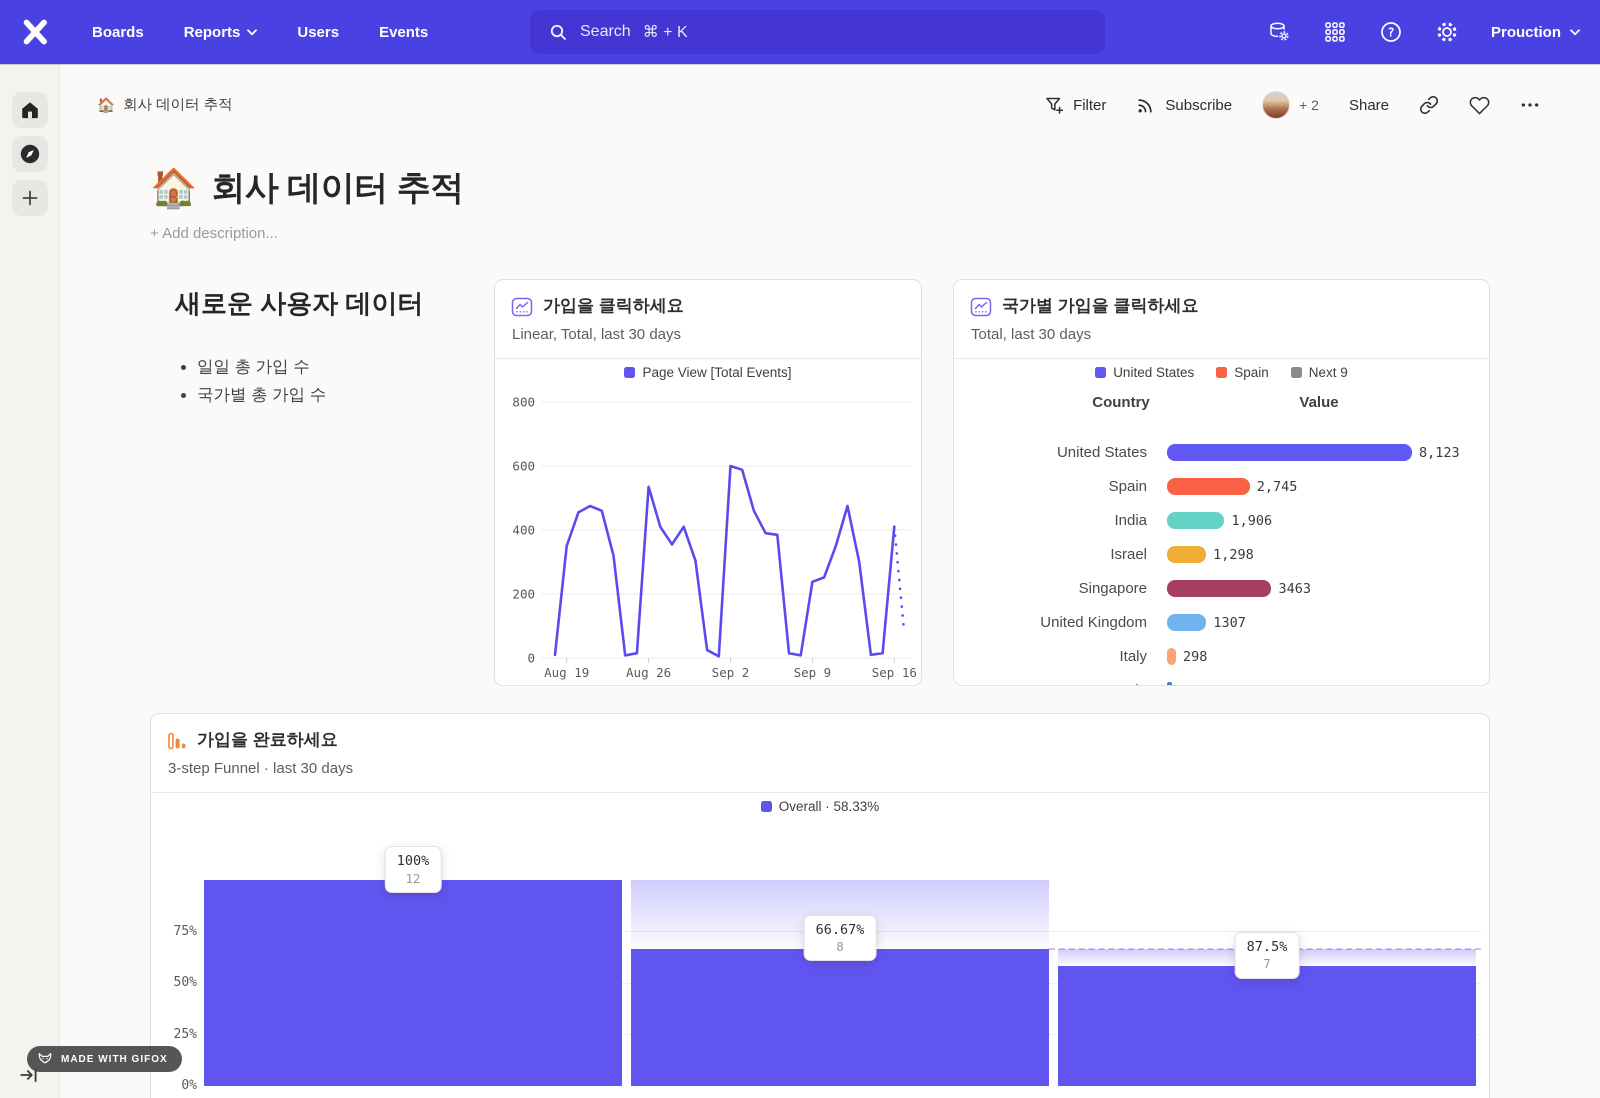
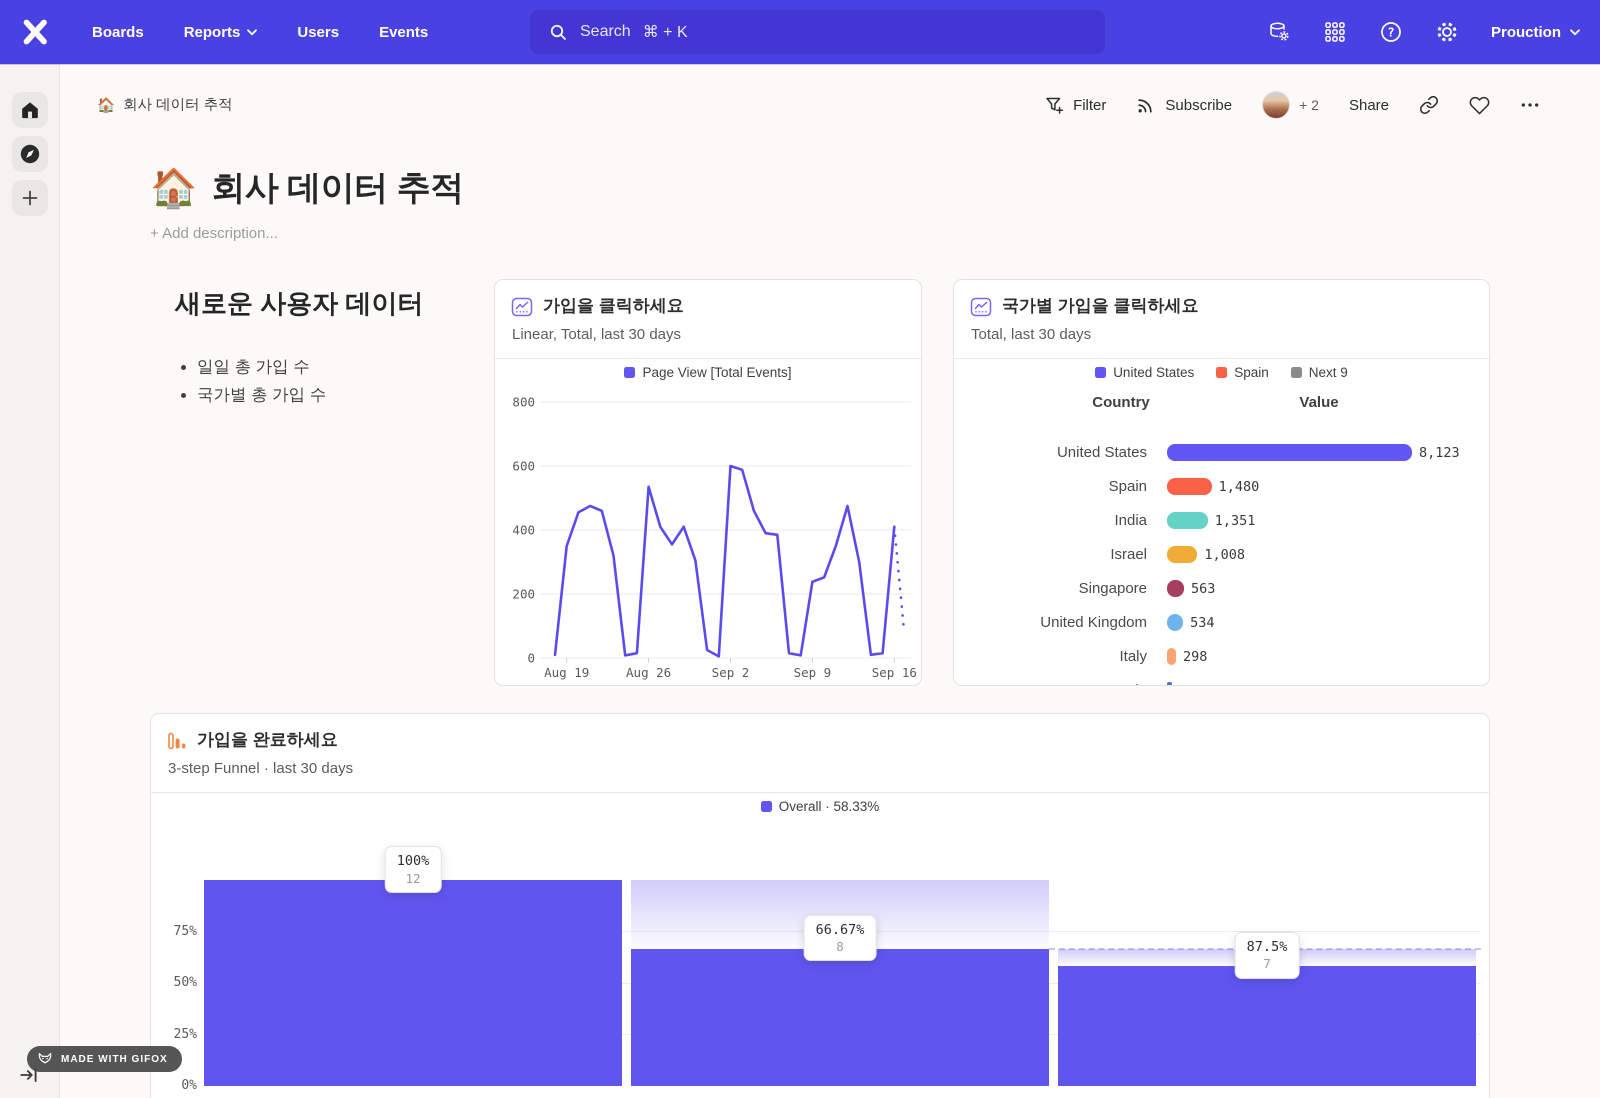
국가별 가입을 클릭하세요/Spain: 2,745 -> 1,480
국가별 가입을 클릭하세요/India: 1,906 -> 1,351
국가별 가입을 클릭하세요/Israel: 1,298 -> 1,008
국가별 가입을 클릭하세요/Singapore: 3463 -> 563
국가별 가입을 클릭하세요/United Kingdom: 1307 -> 534
